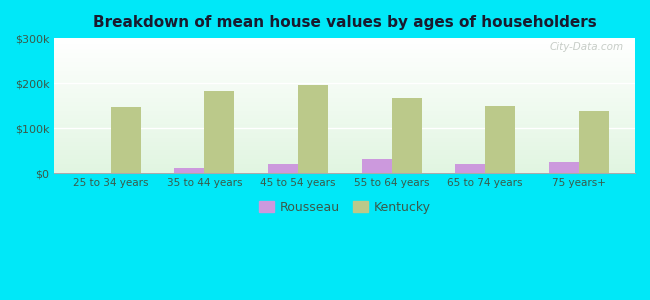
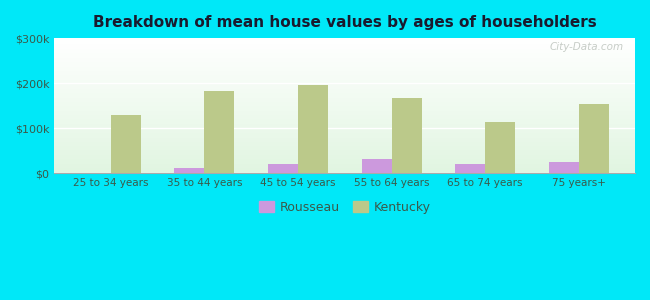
Kentucky/25 to 34 years: $148k -> $130k
Kentucky/65 to 74 years: $150k -> $115k
Kentucky/75 years+: $138k -> $155k
